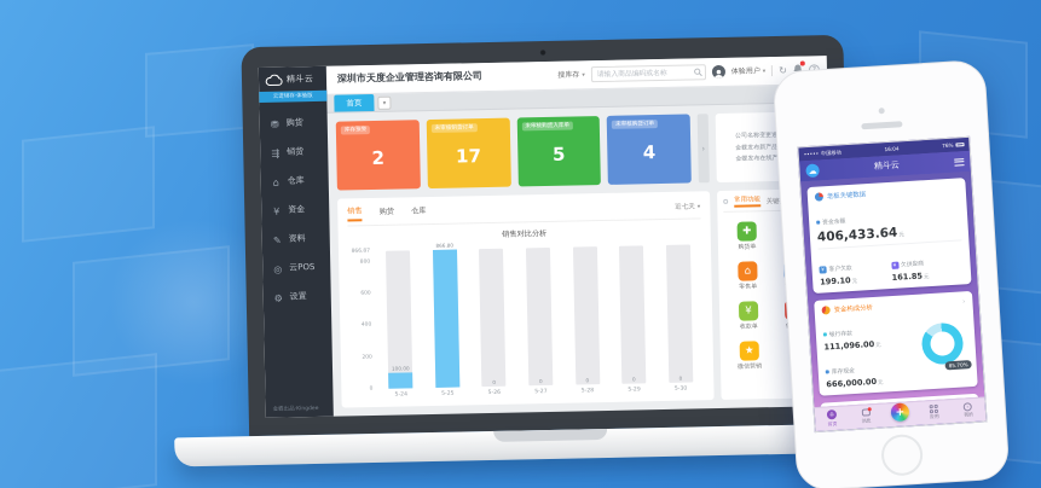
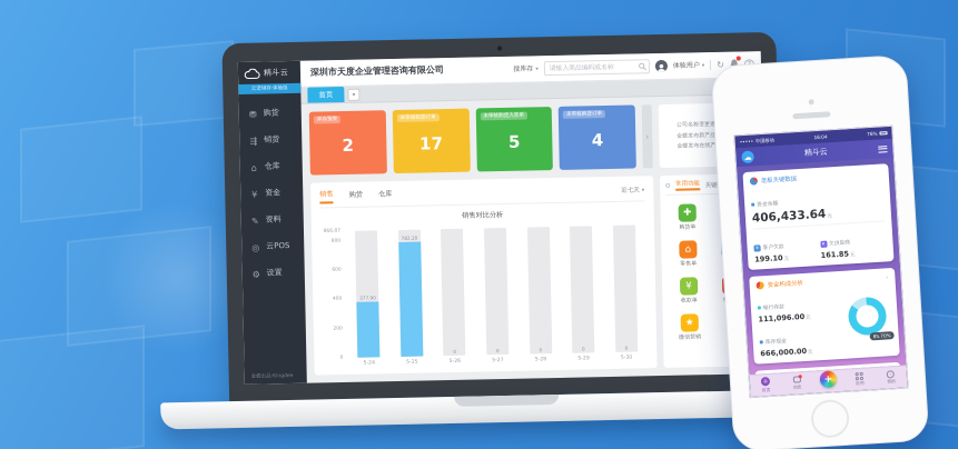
销售对比分析/5-24: 100.00 -> 377.90
销售对比分析/5-25: 866.80 -> 782.20
